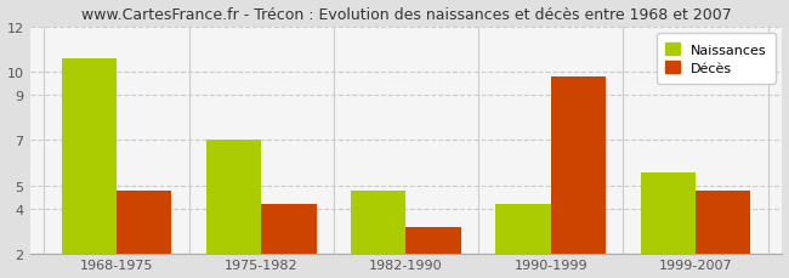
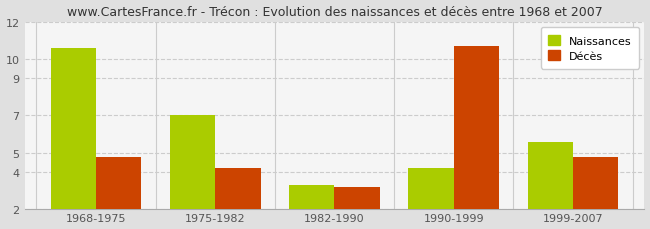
Naissances/1982-1990: 4.8 -> 3.3
Décès/1990-1999: 9.8 -> 10.7
